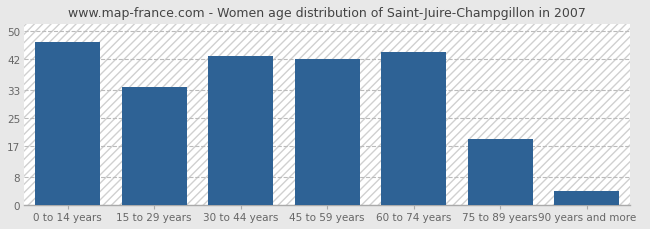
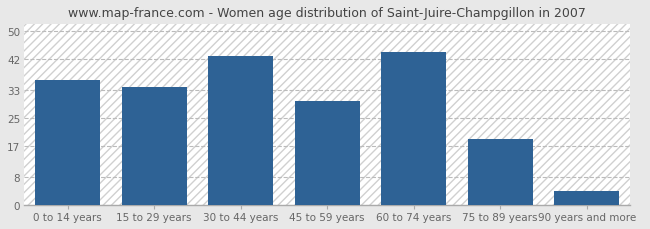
0 to 14 years: 47 -> 36
45 to 59 years: 42 -> 30
